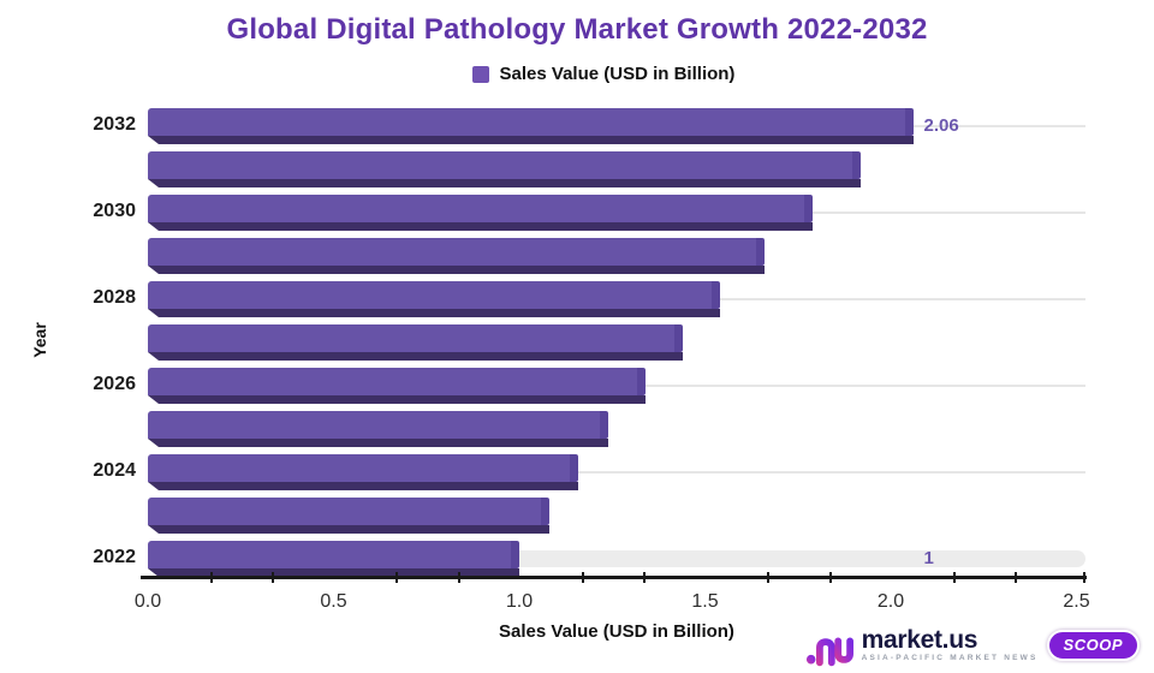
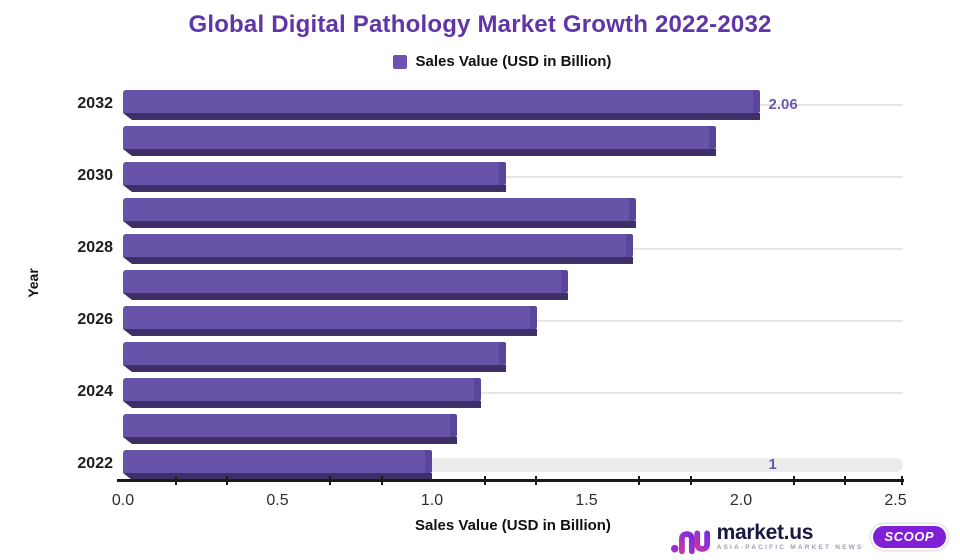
2030: 1.79 -> 1.24
2028: 1.54 -> 1.65
